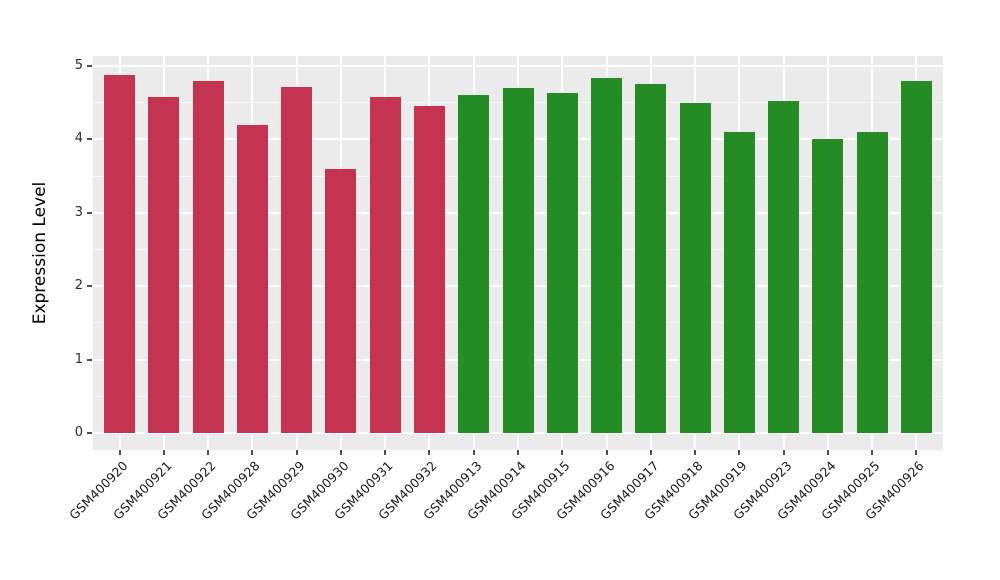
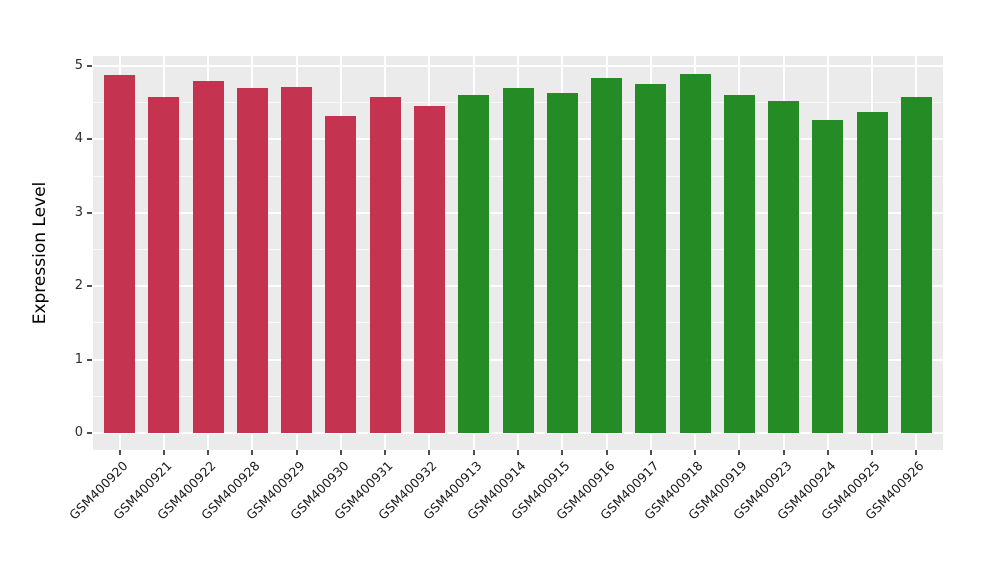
GSM400928: 4.2 -> 4.7
GSM400930: 3.6 -> 4.3
GSM400918: 4.5 -> 4.9
GSM400919: 4.1 -> 4.6
GSM400924: 4.0 -> 4.3
GSM400925: 4.1 -> 4.4
GSM400926: 4.8 -> 4.6
